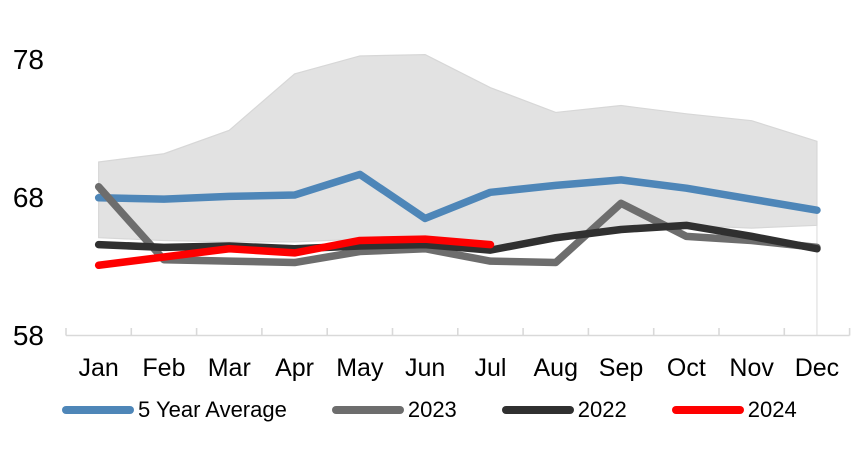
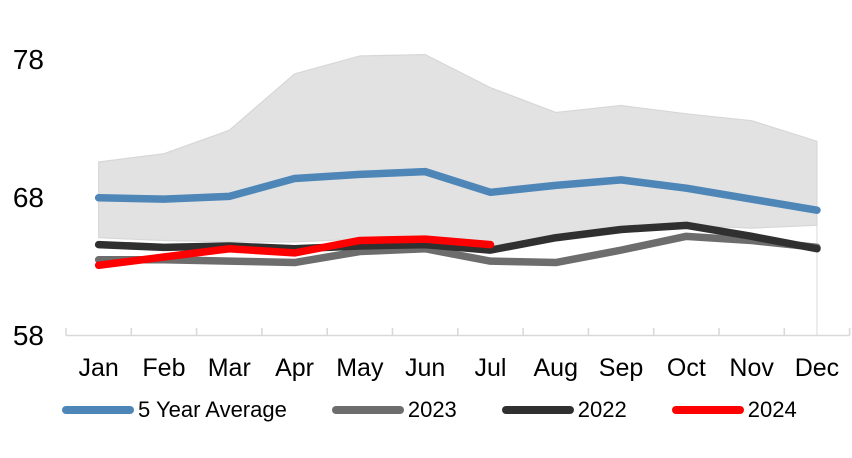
2023/Jan: 68.8 -> 63.5
5 Year Average/Apr: 68.2 -> 69.4
5 Year Average/Jun: 66.5 -> 69.9
2023/Sep: 67.6 -> 64.2
